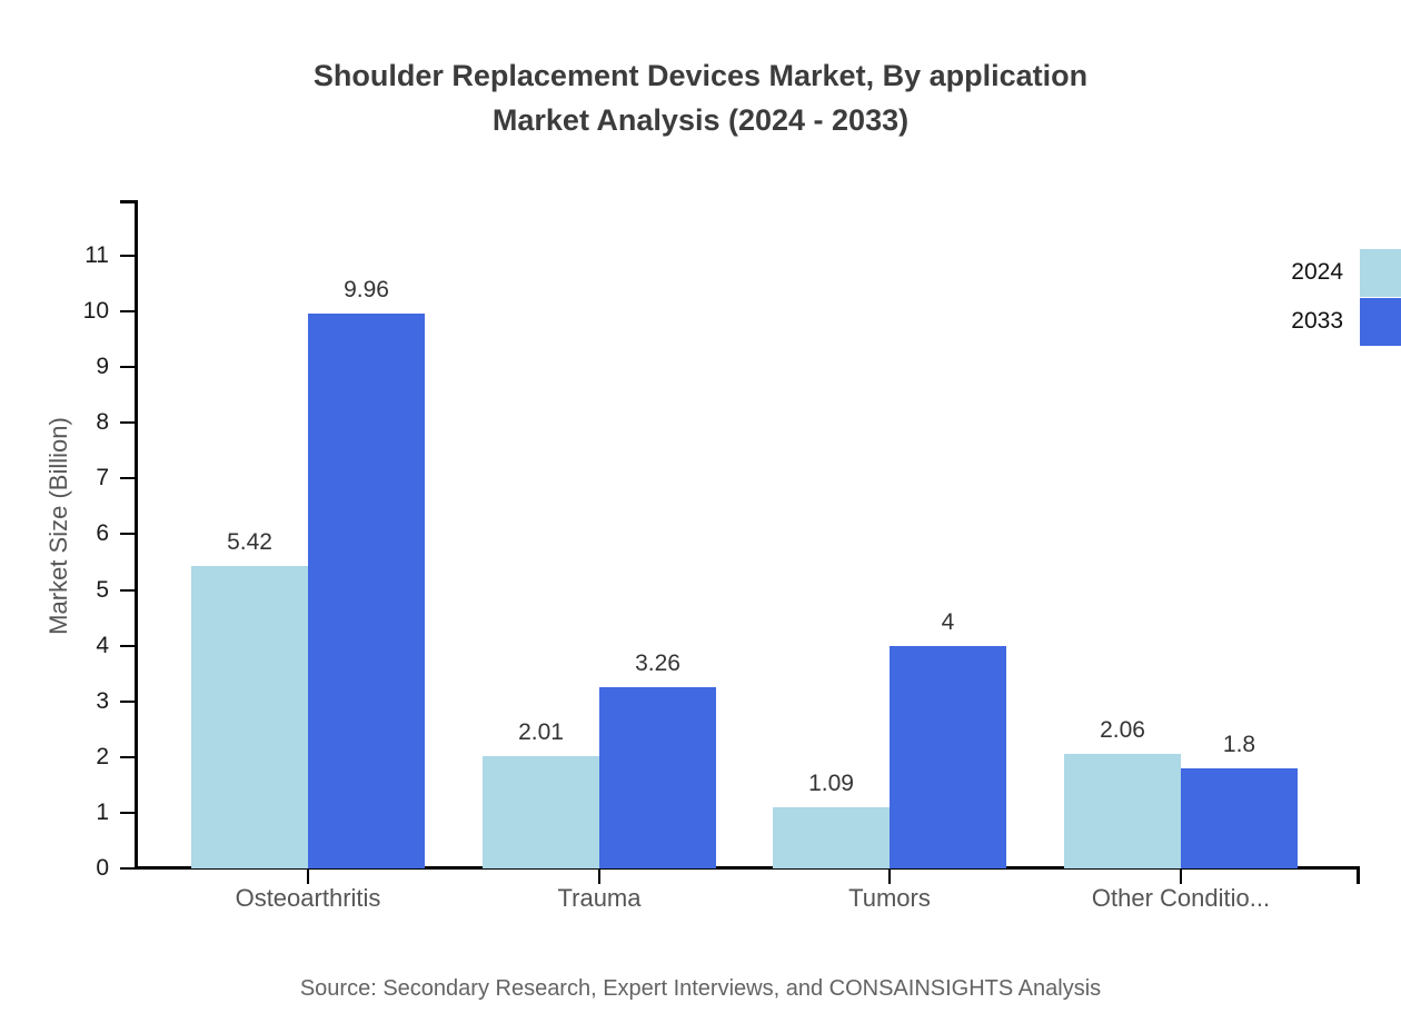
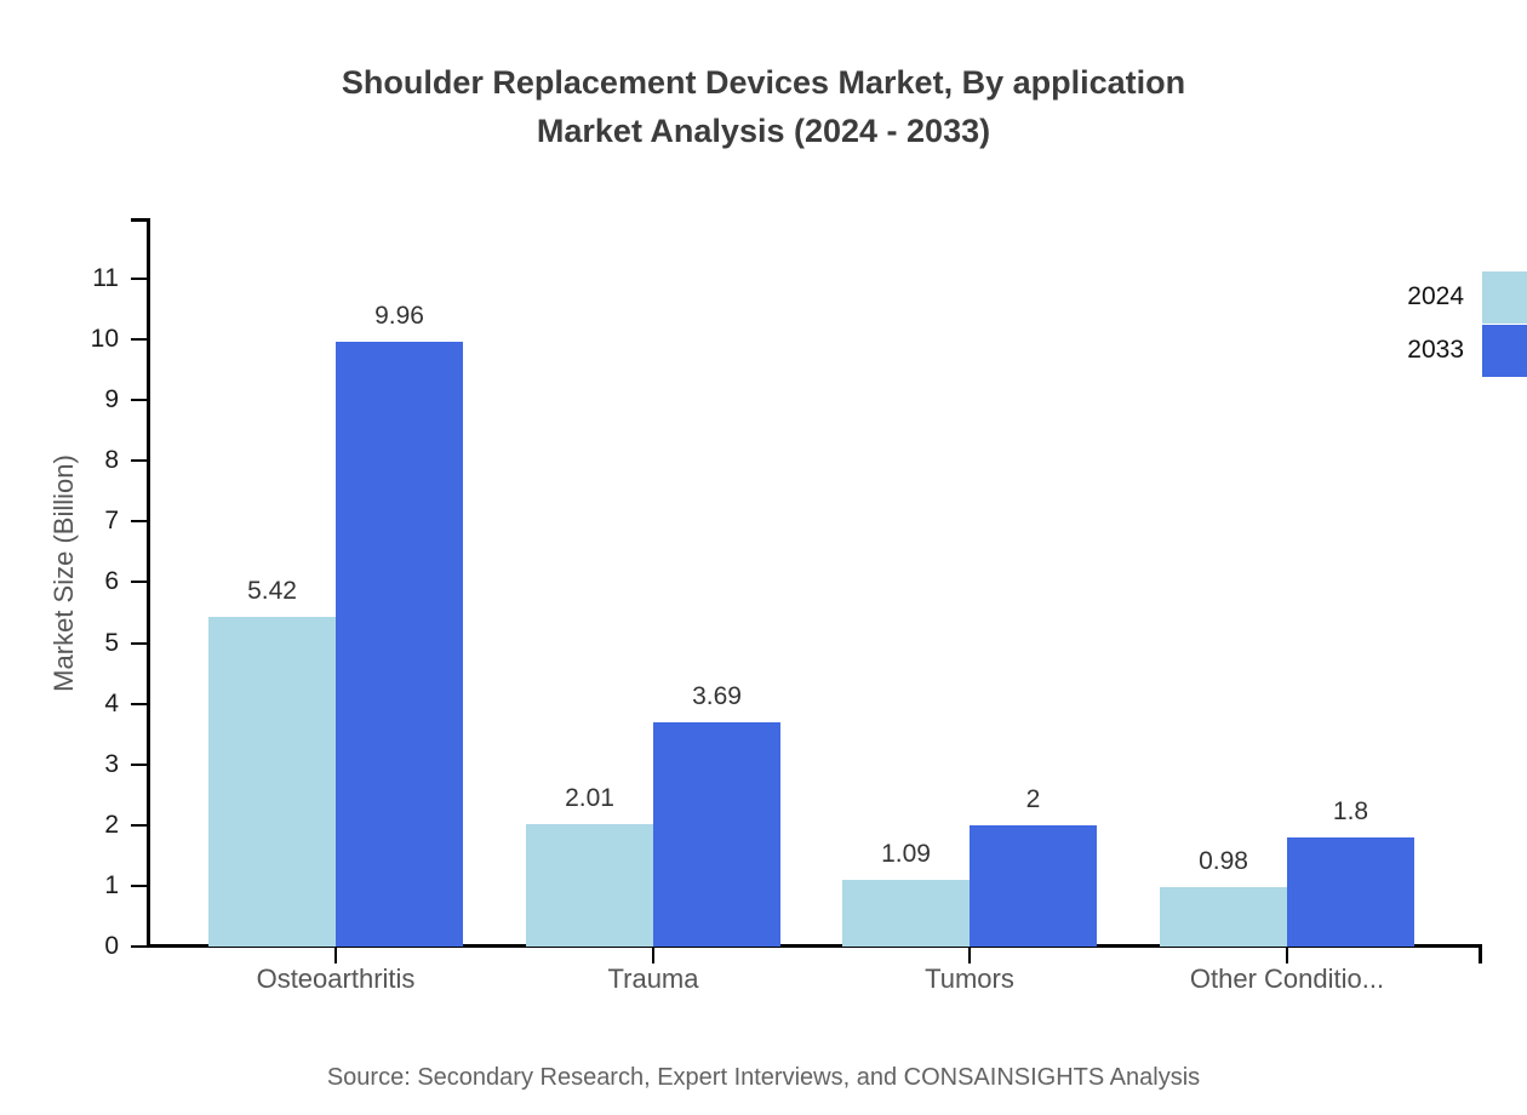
2033/Trauma: 3.26 -> 3.69
2033/Tumors: 4 -> 2
2024/Other Conditio...: 2.06 -> 0.98
